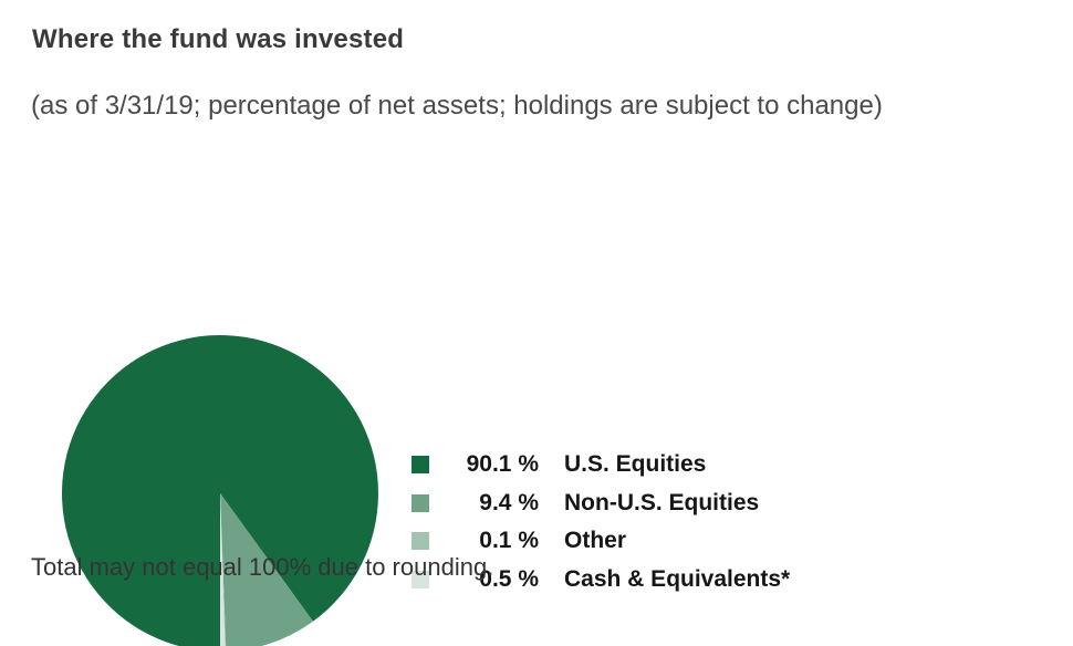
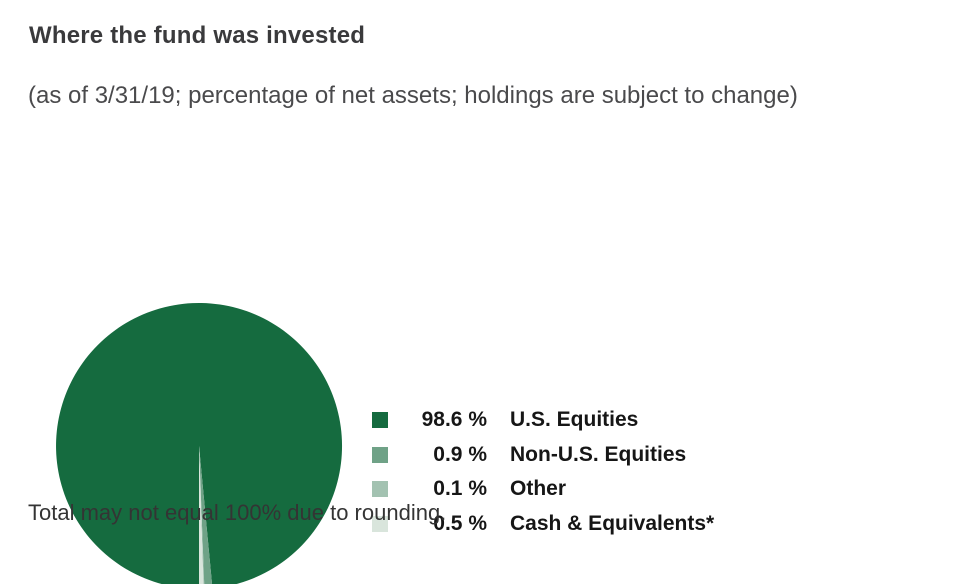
U.S. Equities: 90.1 -> 98.6
Non-U.S. Equities: 9.4 -> 0.9
